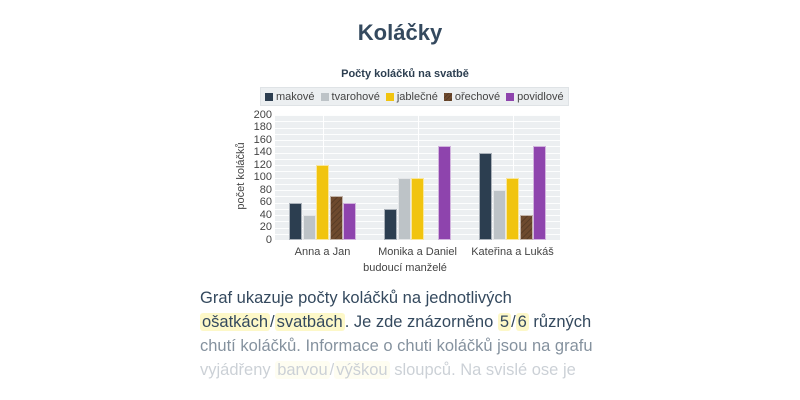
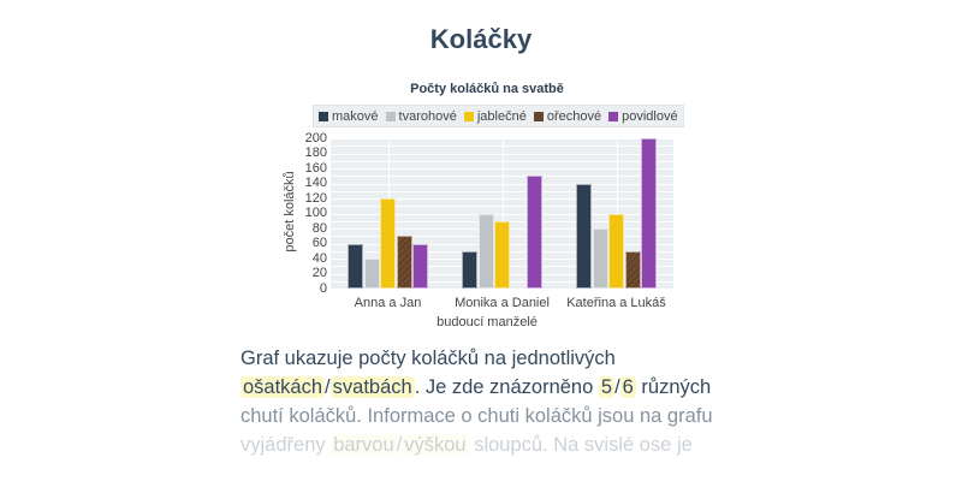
jablečné/Monika a Daniel: 100 -> 90
ořechové/Kateřina a Lukáš: 40 -> 50
povidlové/Kateřina a Lukáš: 150 -> 200
